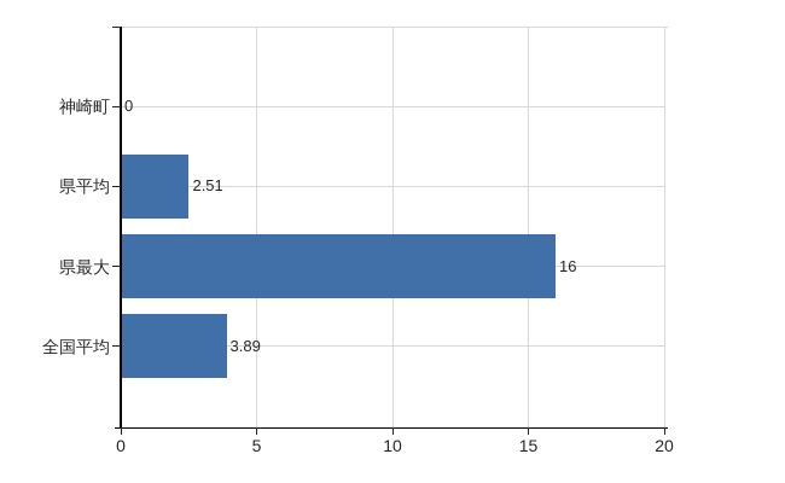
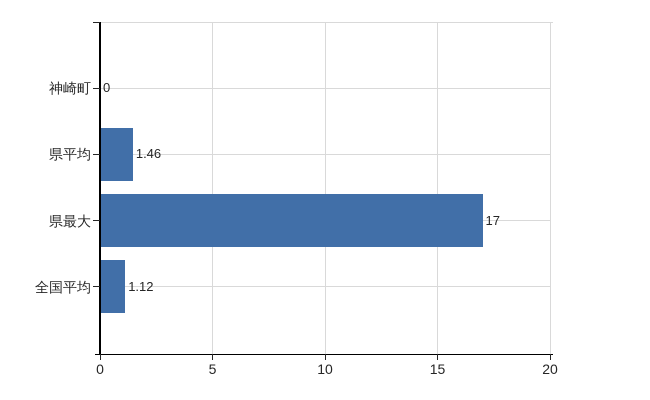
県平均: 2.51 -> 1.46
県最大: 16 -> 17
全国平均: 3.89 -> 1.12
